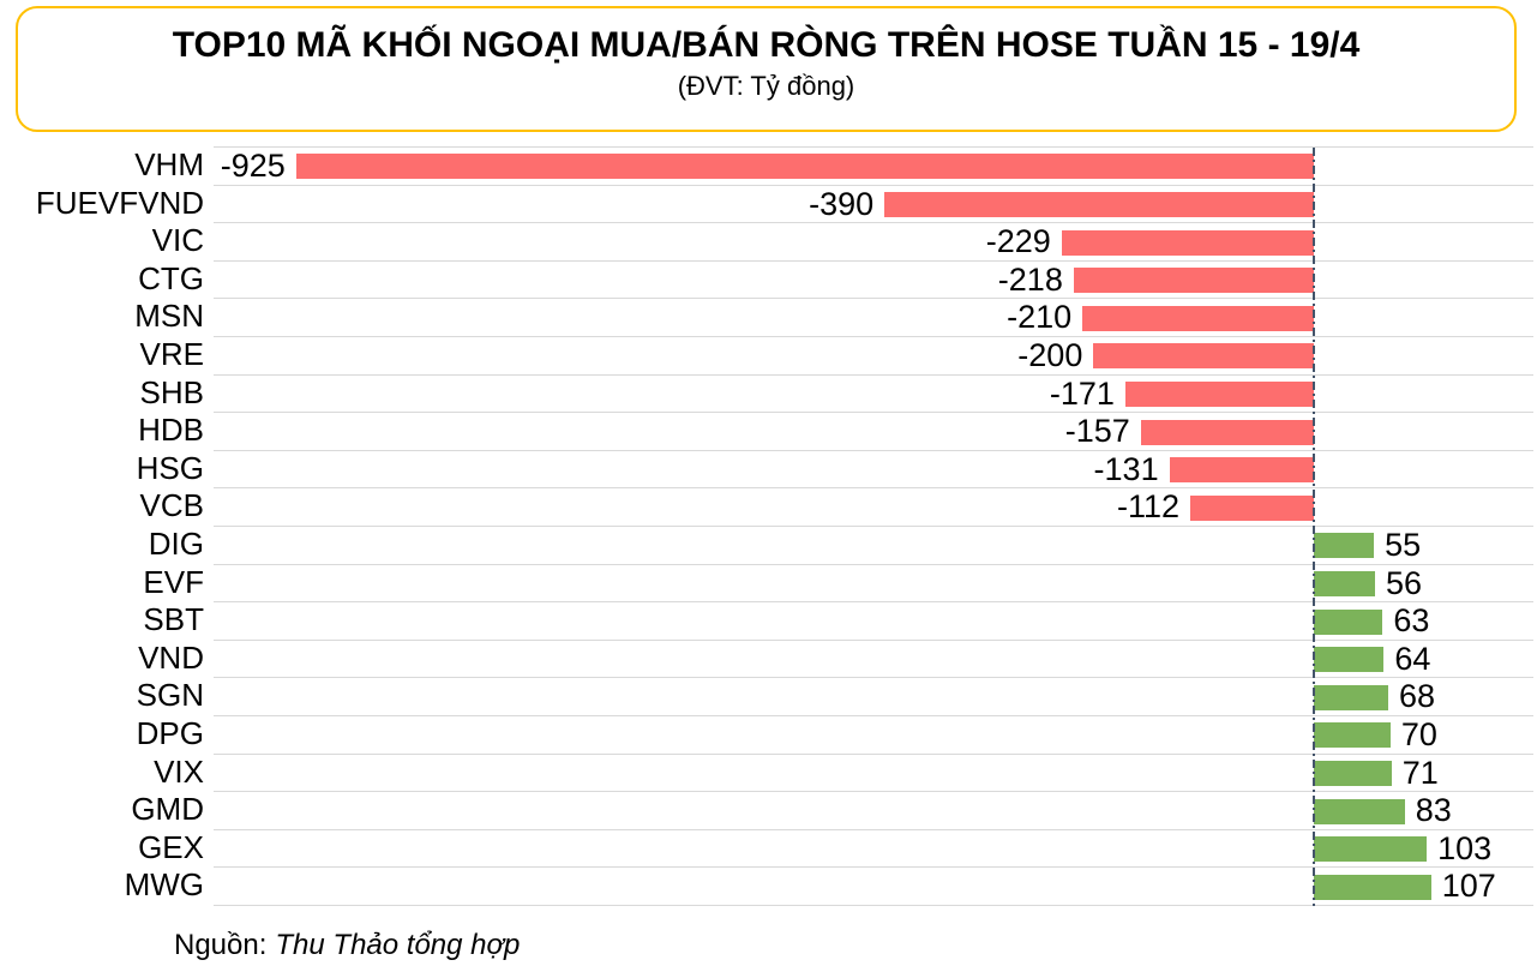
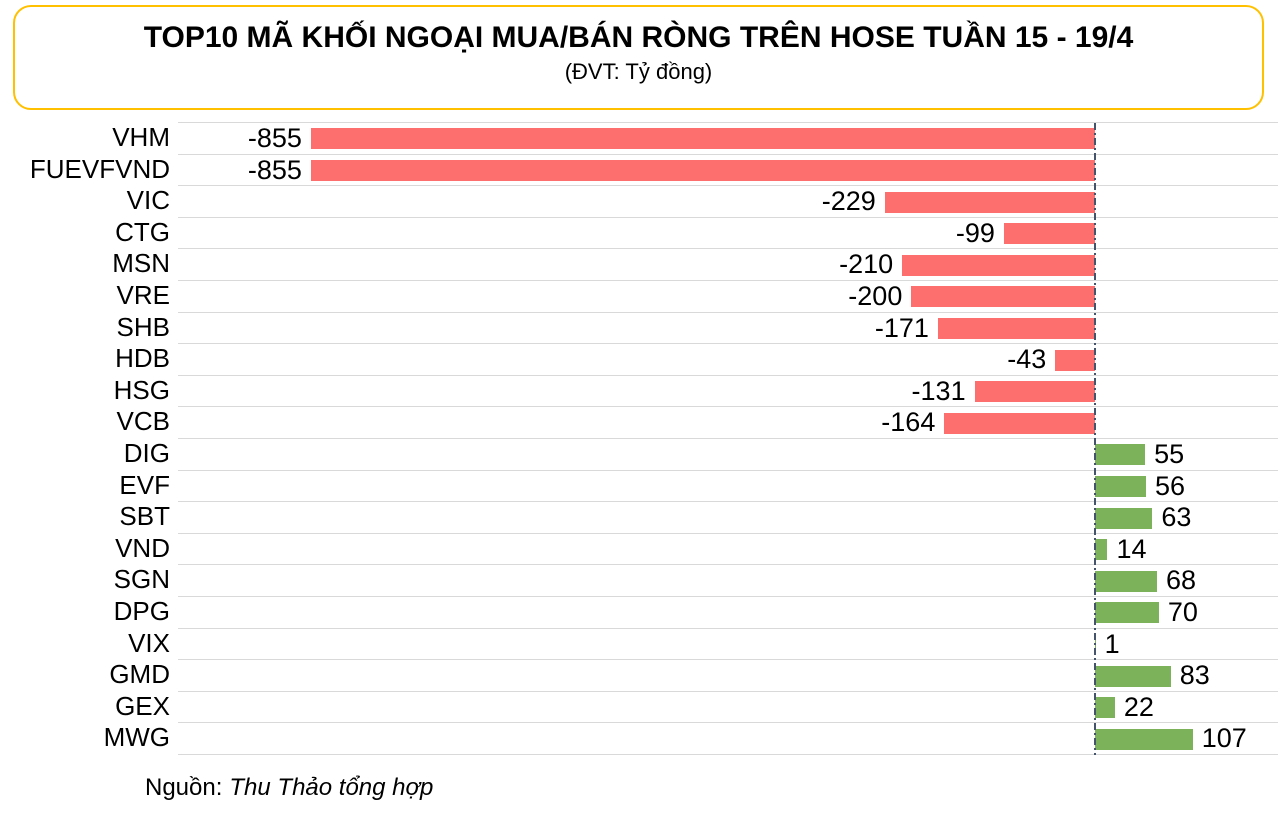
VHM: -925 -> -855
FUEVFVND: -390 -> -855
CTG: -218 -> -99
HDB: -157 -> -43
VCB: -112 -> -164
VND: 64 -> 14
VIX: 71 -> 1
GEX: 103 -> 22
